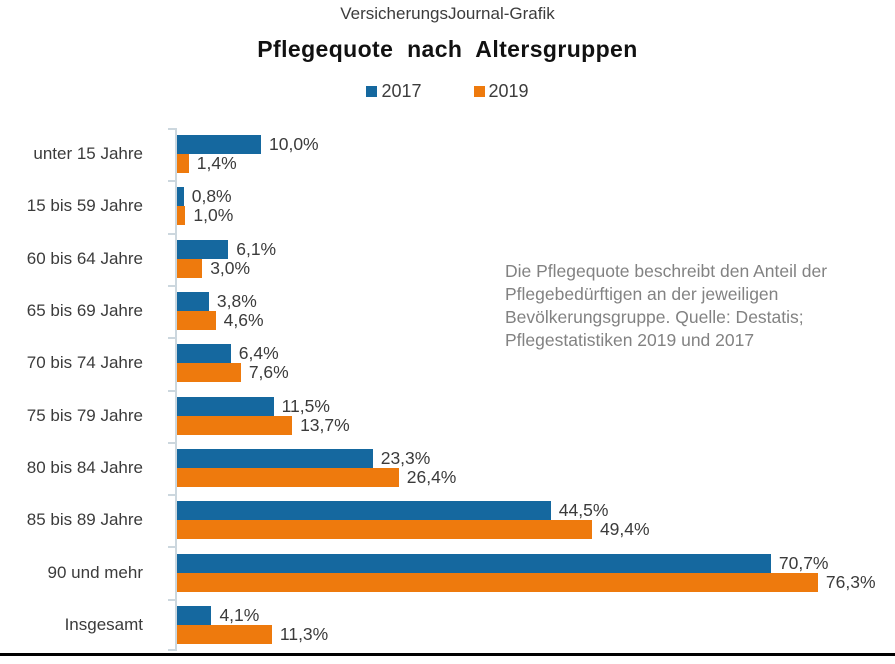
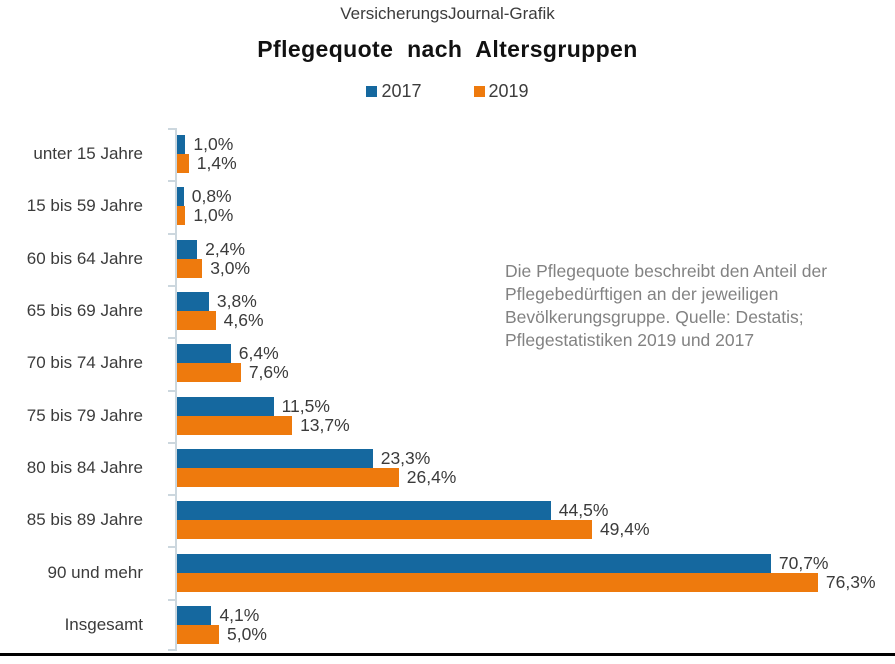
2017/unter 15 Jahre: 10,0% -> 1,0%
2017/60 bis 64 Jahre: 6,1% -> 2,4%
2019/Insgesamt: 11,3% -> 5,0%
